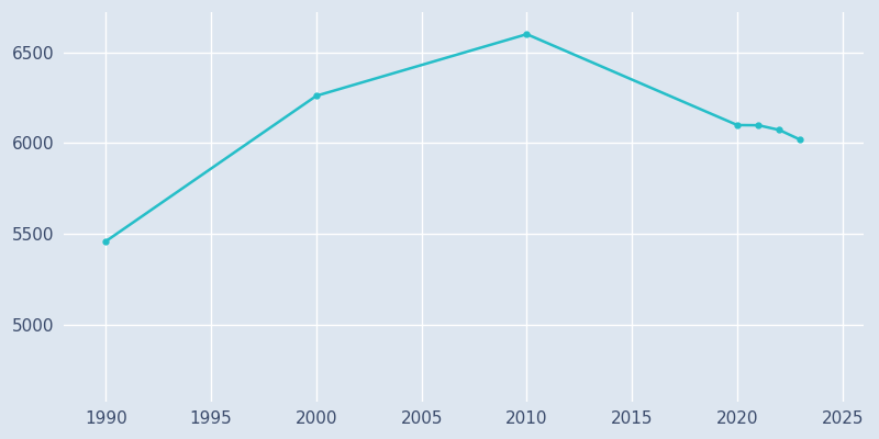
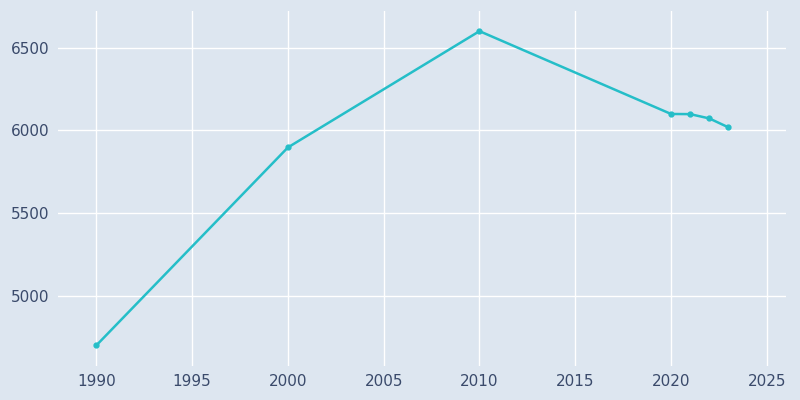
1990: 5460 -> 4700
2000: 6260 -> 5900
